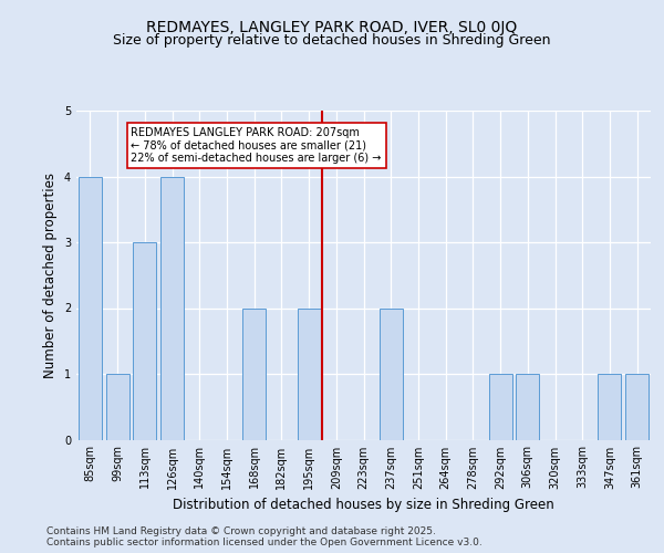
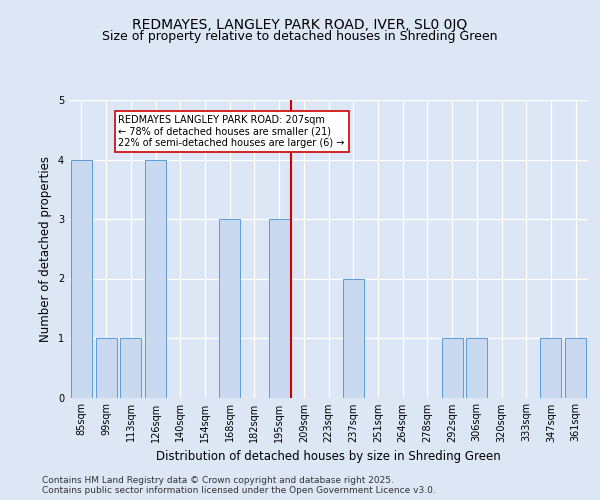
113sqm: 3 -> 1
168sqm: 2 -> 3
195sqm: 2 -> 3
